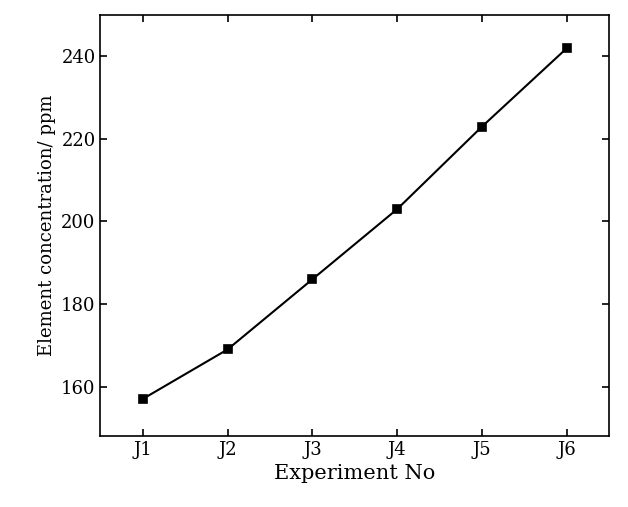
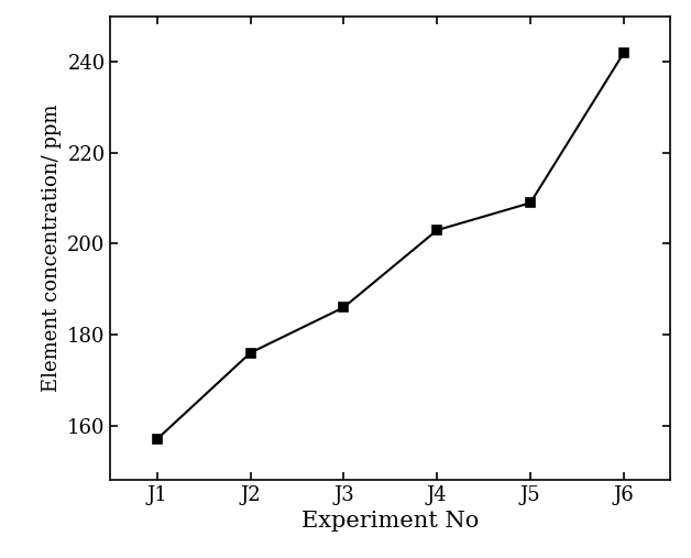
J2: 169 -> 176
J5: 223 -> 209
